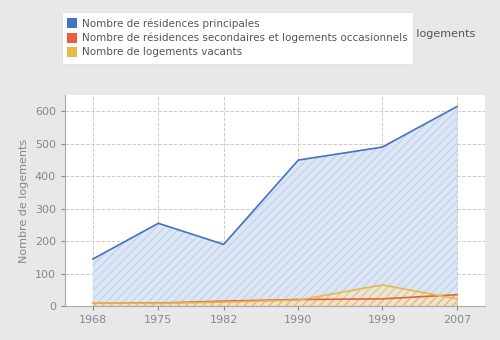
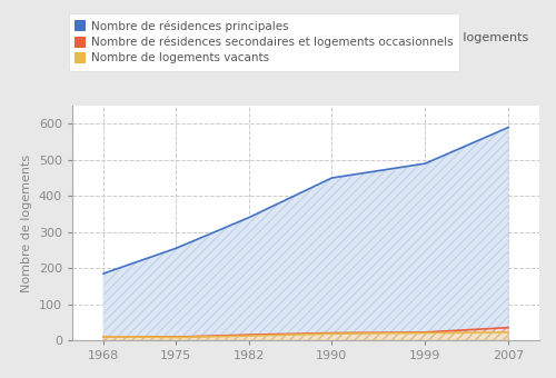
Nombre de résidences principales/1968: 145 -> 185
Nombre de résidences principales/1982: 190 -> 340
Nombre de logements vacants/1999: 65 -> 20
Nombre de résidences principales/2007: 615 -> 590
